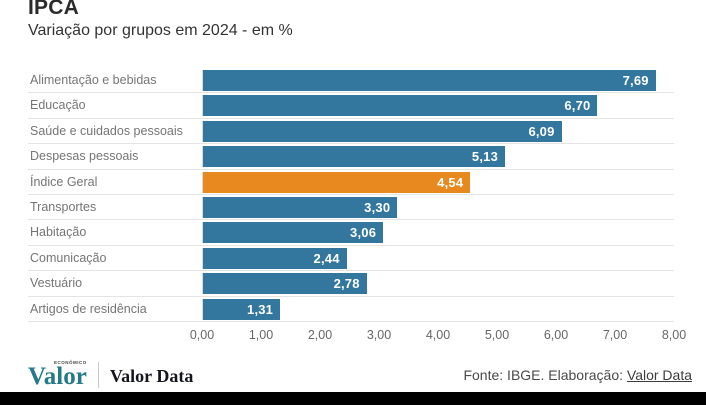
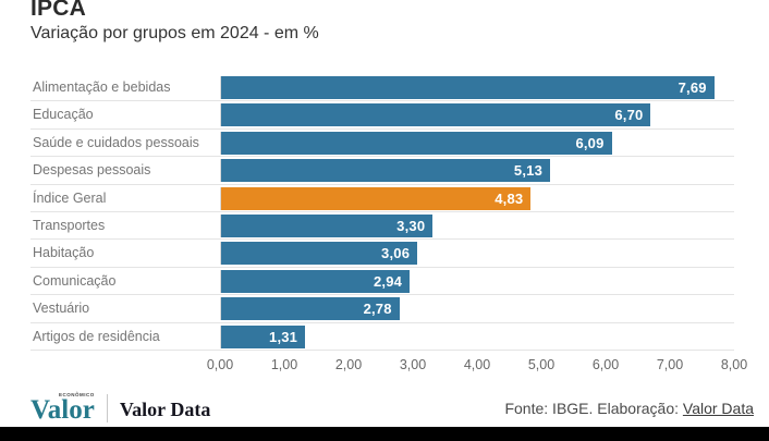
Índice Geral: 4,54 -> 4,83
Comunicação: 2,44 -> 2,94
